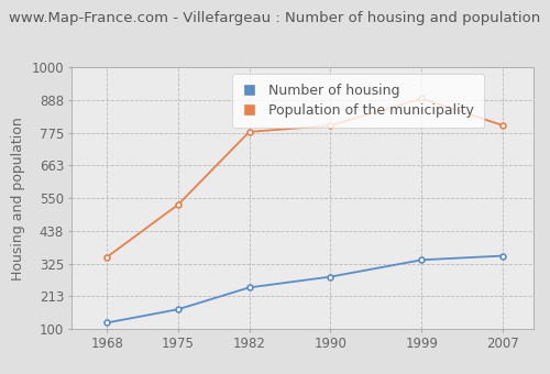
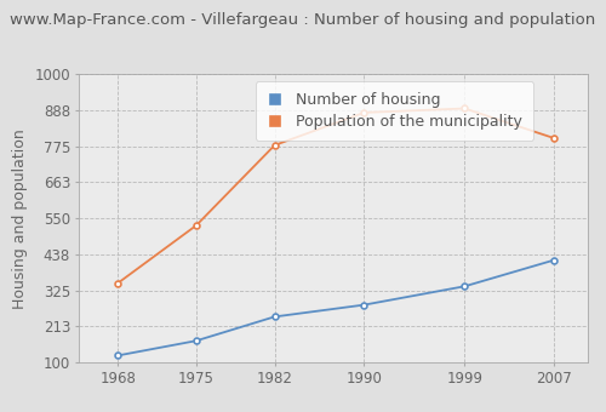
Population of the municipality/1990: 800 -> 880
Number of housing/2007: 352 -> 420
